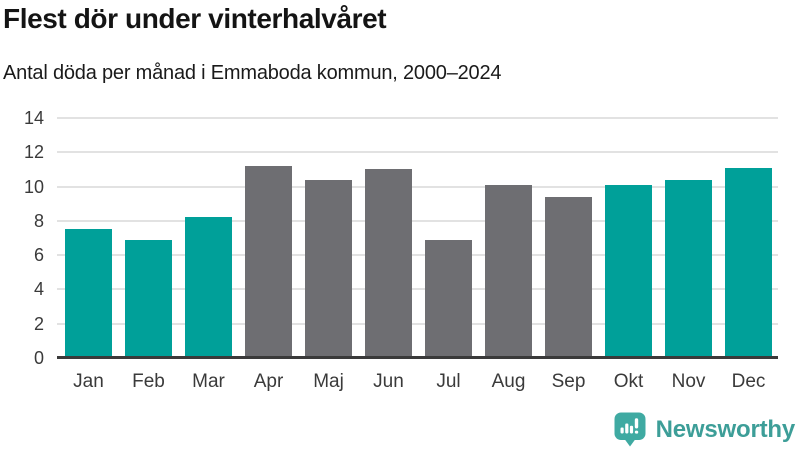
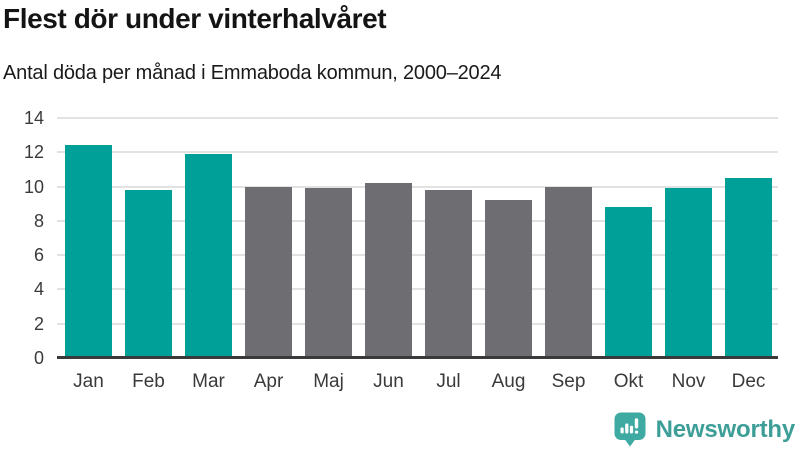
Jan: 7.5 -> 12.4
Feb: 6.9 -> 9.8
Mar: 8.2 -> 11.9
Apr: 11.2 -> 10.0
Maj: 10.4 -> 9.9
Jun: 11.0 -> 10.2
Jul: 6.9 -> 9.8
Aug: 10.1 -> 9.2
Sep: 9.4 -> 10.0
Okt: 10.1 -> 8.8
Nov: 10.4 -> 9.9
Dec: 11.1 -> 10.5
